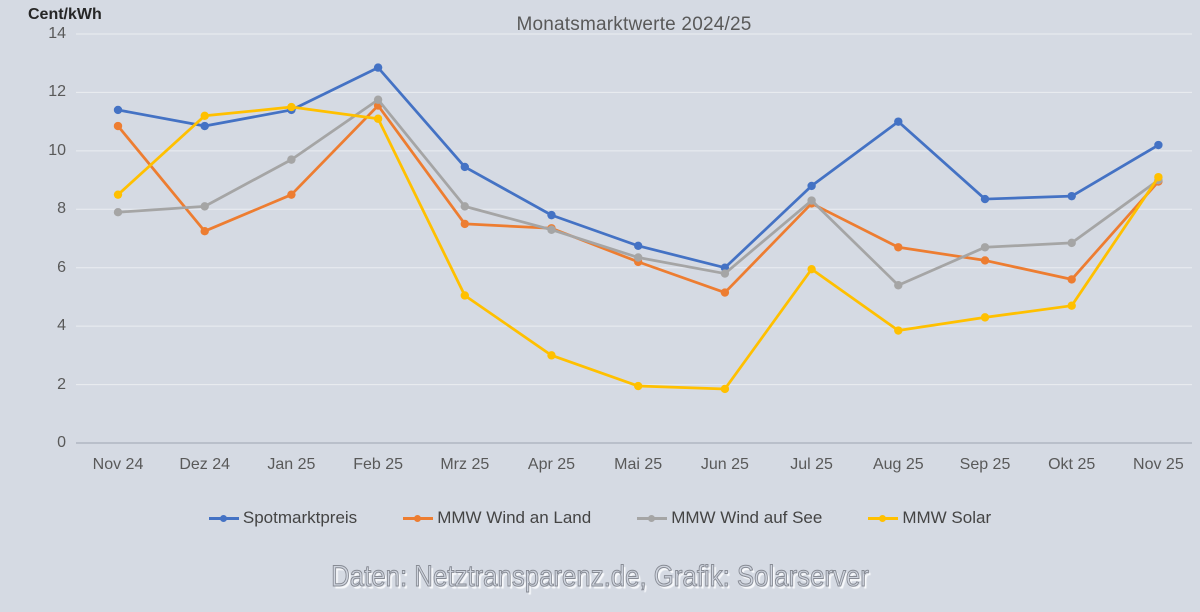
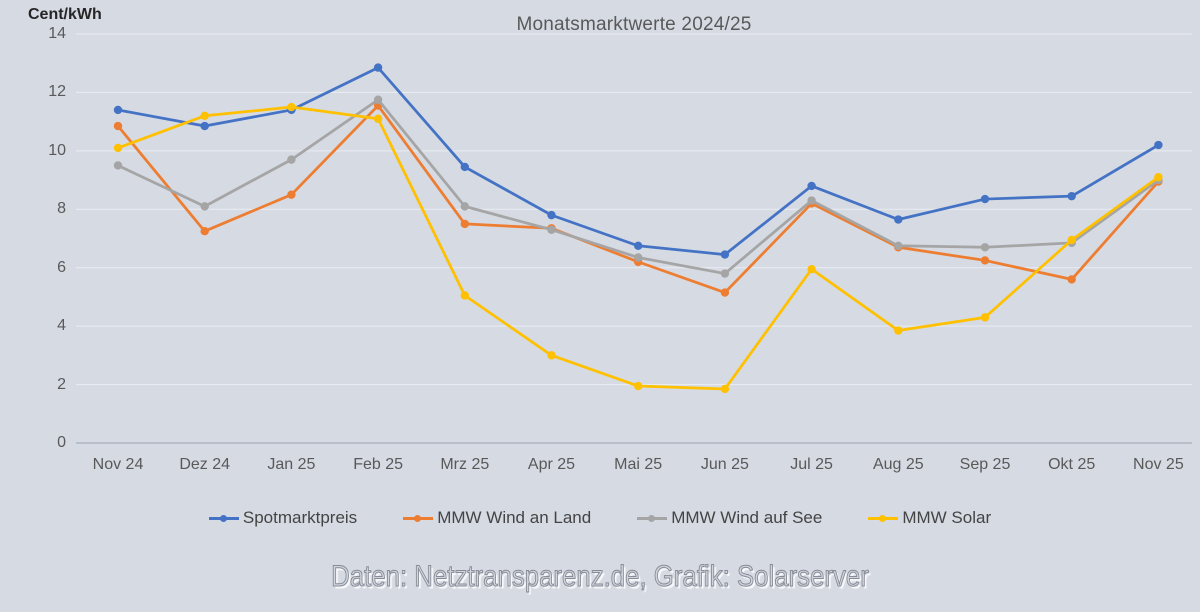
MMW Wind auf See/Nov 24: 7.9 -> 9.5
MMW Solar/Nov 24: 8.5 -> 10.1
Spotmarktpreis/Jun 25: 6.0 -> 6.5
Spotmarktpreis/Aug 25: 11.0 -> 7.7
MMW Wind auf See/Aug 25: 5.4 -> 6.8
MMW Solar/Okt 25: 4.7 -> 7.0
